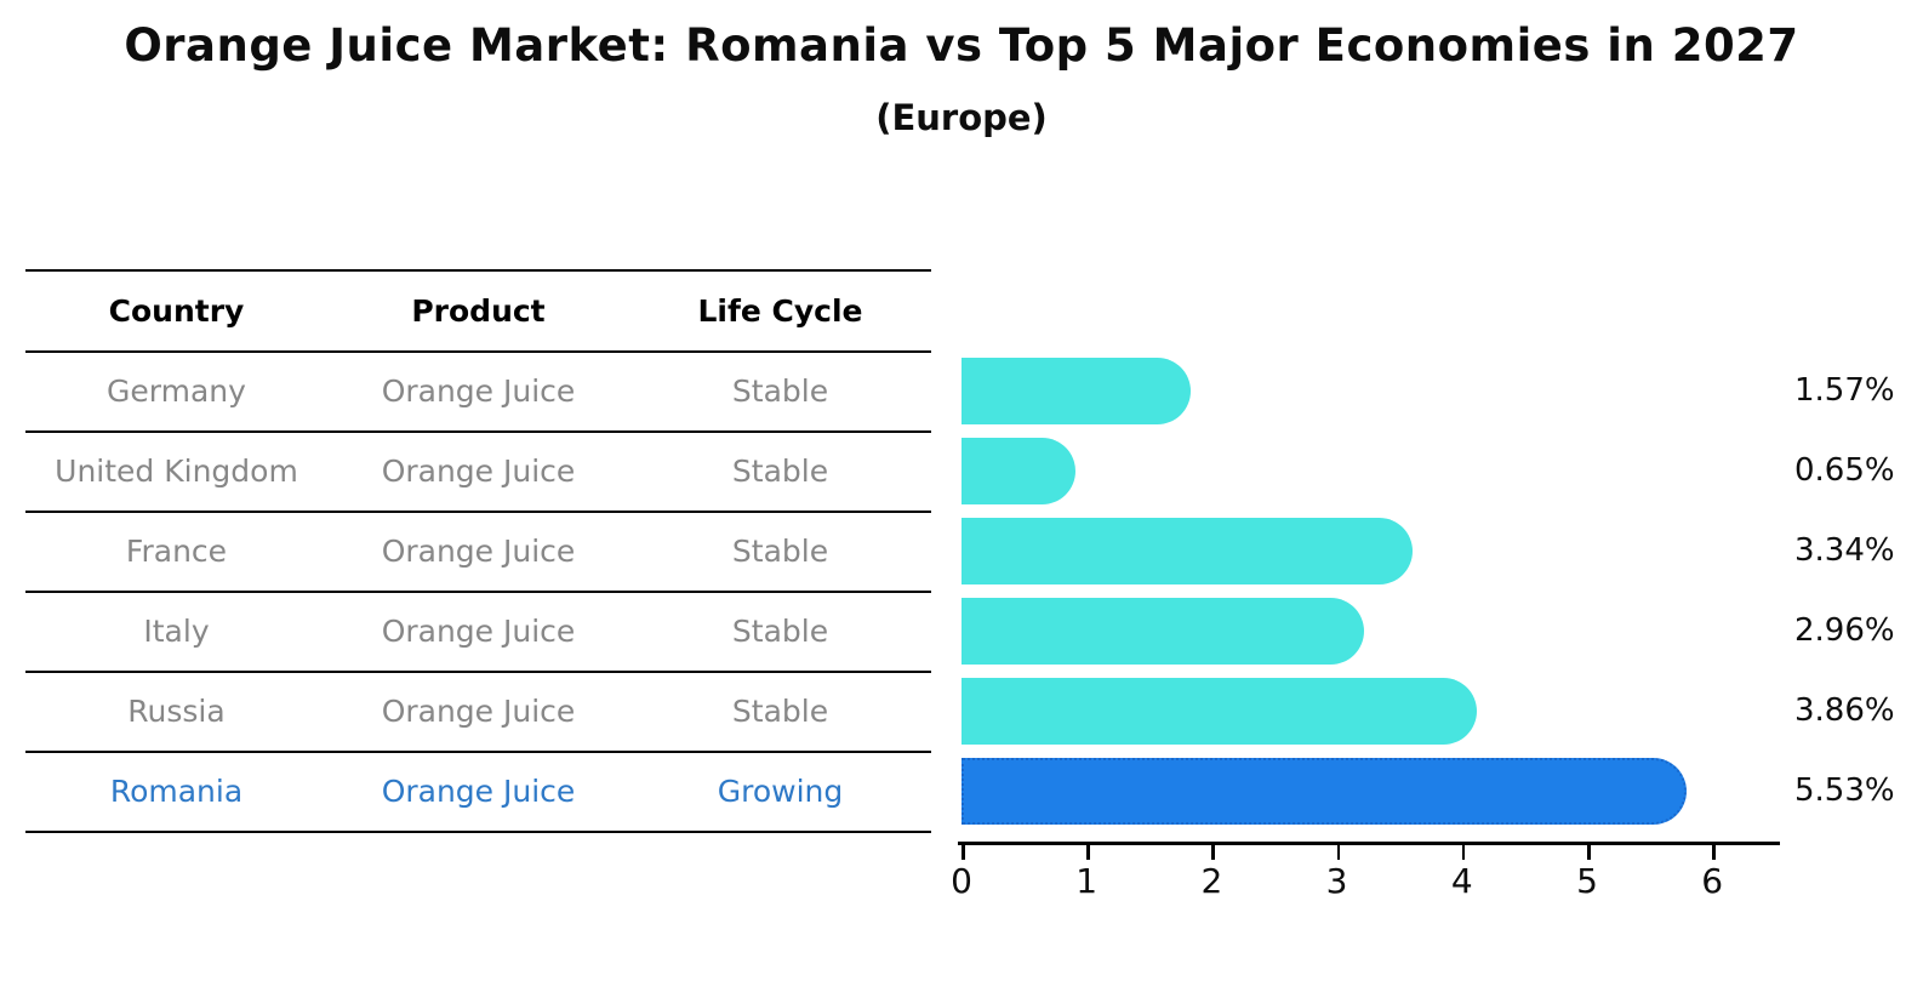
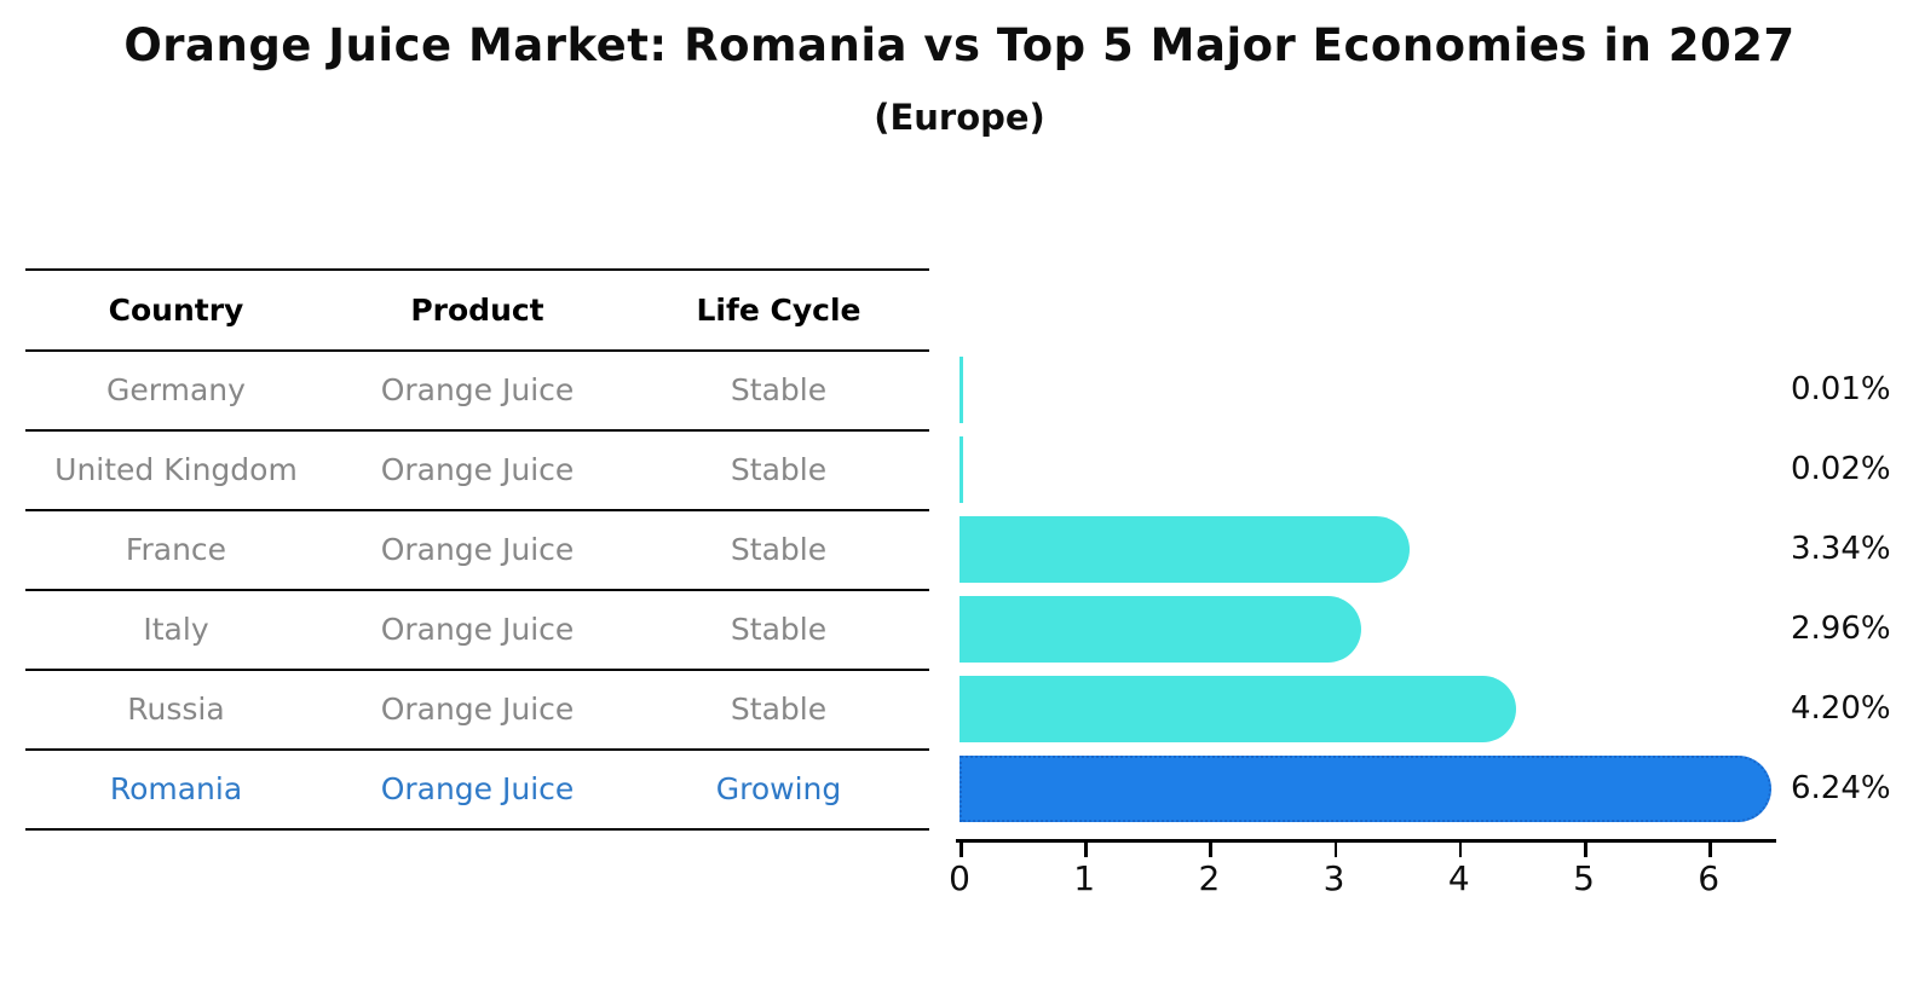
Germany: 1.57% -> 0.01%
United Kingdom: 0.65% -> 0.02%
Russia: 3.86% -> 4.20%
Romania: 5.53% -> 6.24%
